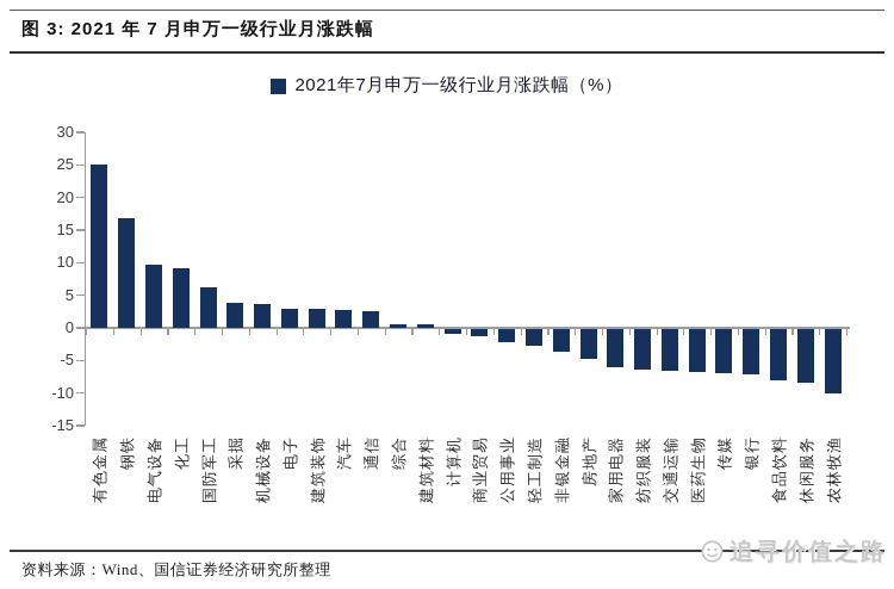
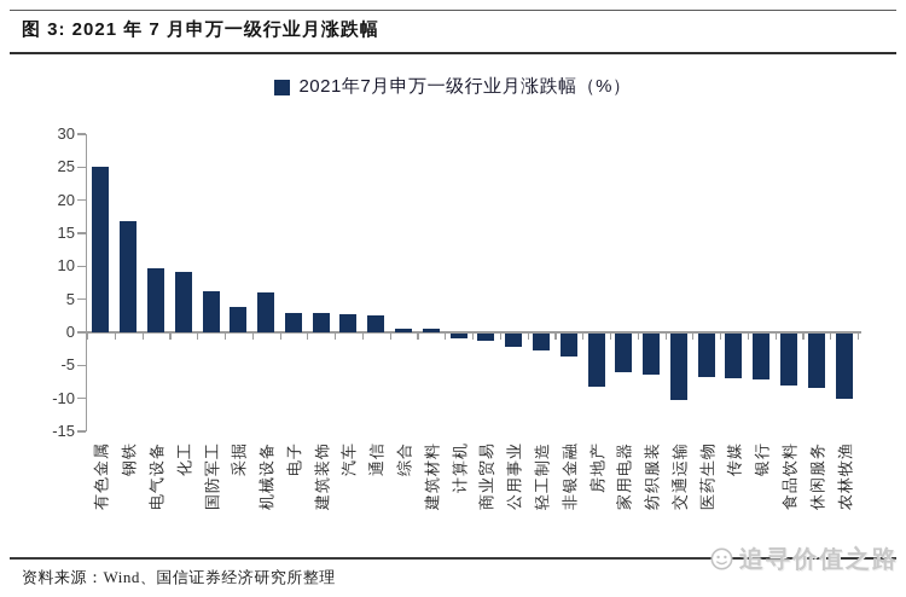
机械设备: 4 -> 6
房地产: -5 -> -8
交通运输: -6 -> -10
